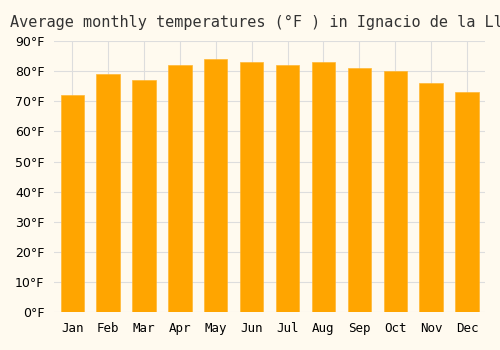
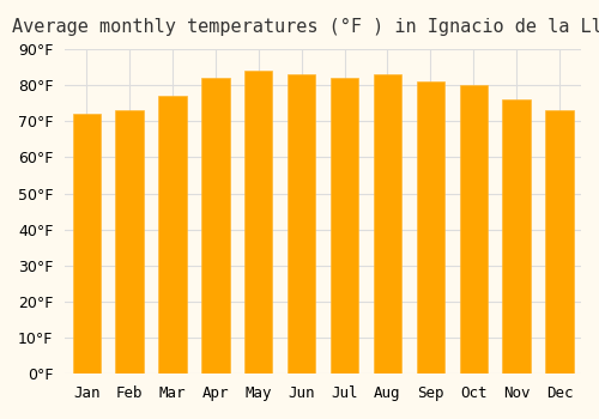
Feb: 79°F -> 73°F
